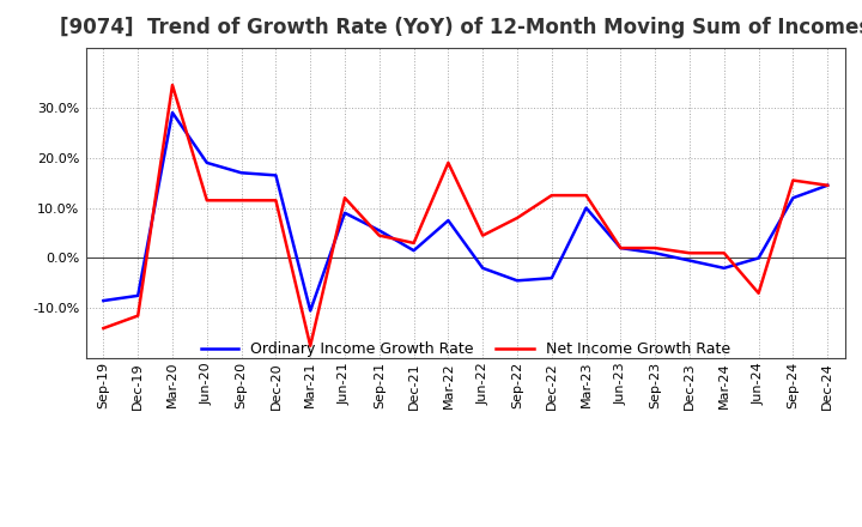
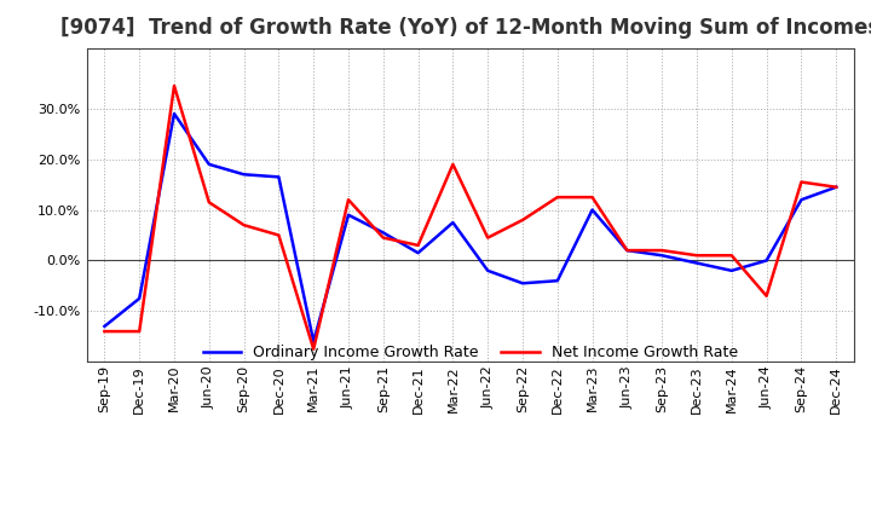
Ordinary Income Growth Rate/Sep-19: -8.5% -> -13.0%
Net Income Growth Rate/Dec-19: -11.5% -> -14.0%
Net Income Growth Rate/Sep-20: 11.5% -> 7.0%
Net Income Growth Rate/Dec-20: 11.5% -> 5.0%
Ordinary Income Growth Rate/Mar-21: -10.5% -> -16.0%
